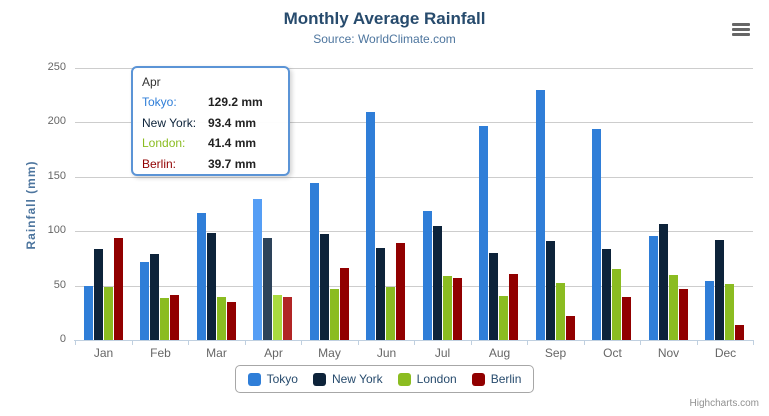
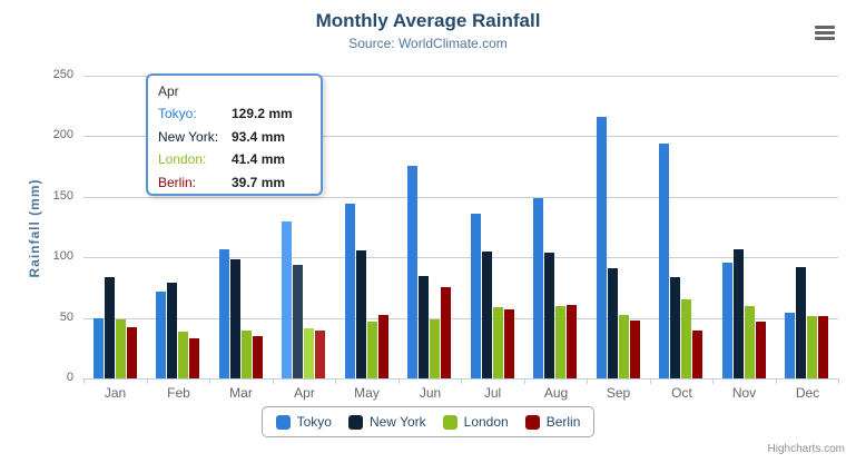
Berlin/Jan: 94 -> 42
Berlin/Feb: 41 -> 33
Tokyo/Mar: 117 -> 106
New York/May: 97 -> 106
Berlin/May: 66 -> 53
Tokyo/Jun: 210 -> 176
Berlin/Jun: 89 -> 76
Tokyo/Jul: 119 -> 136
Tokyo/Aug: 197 -> 148
New York/Aug: 80 -> 104
London/Aug: 40 -> 60
Tokyo/Sep: 230 -> 216
Berlin/Sep: 22 -> 48
Berlin/Dec: 14 -> 51
